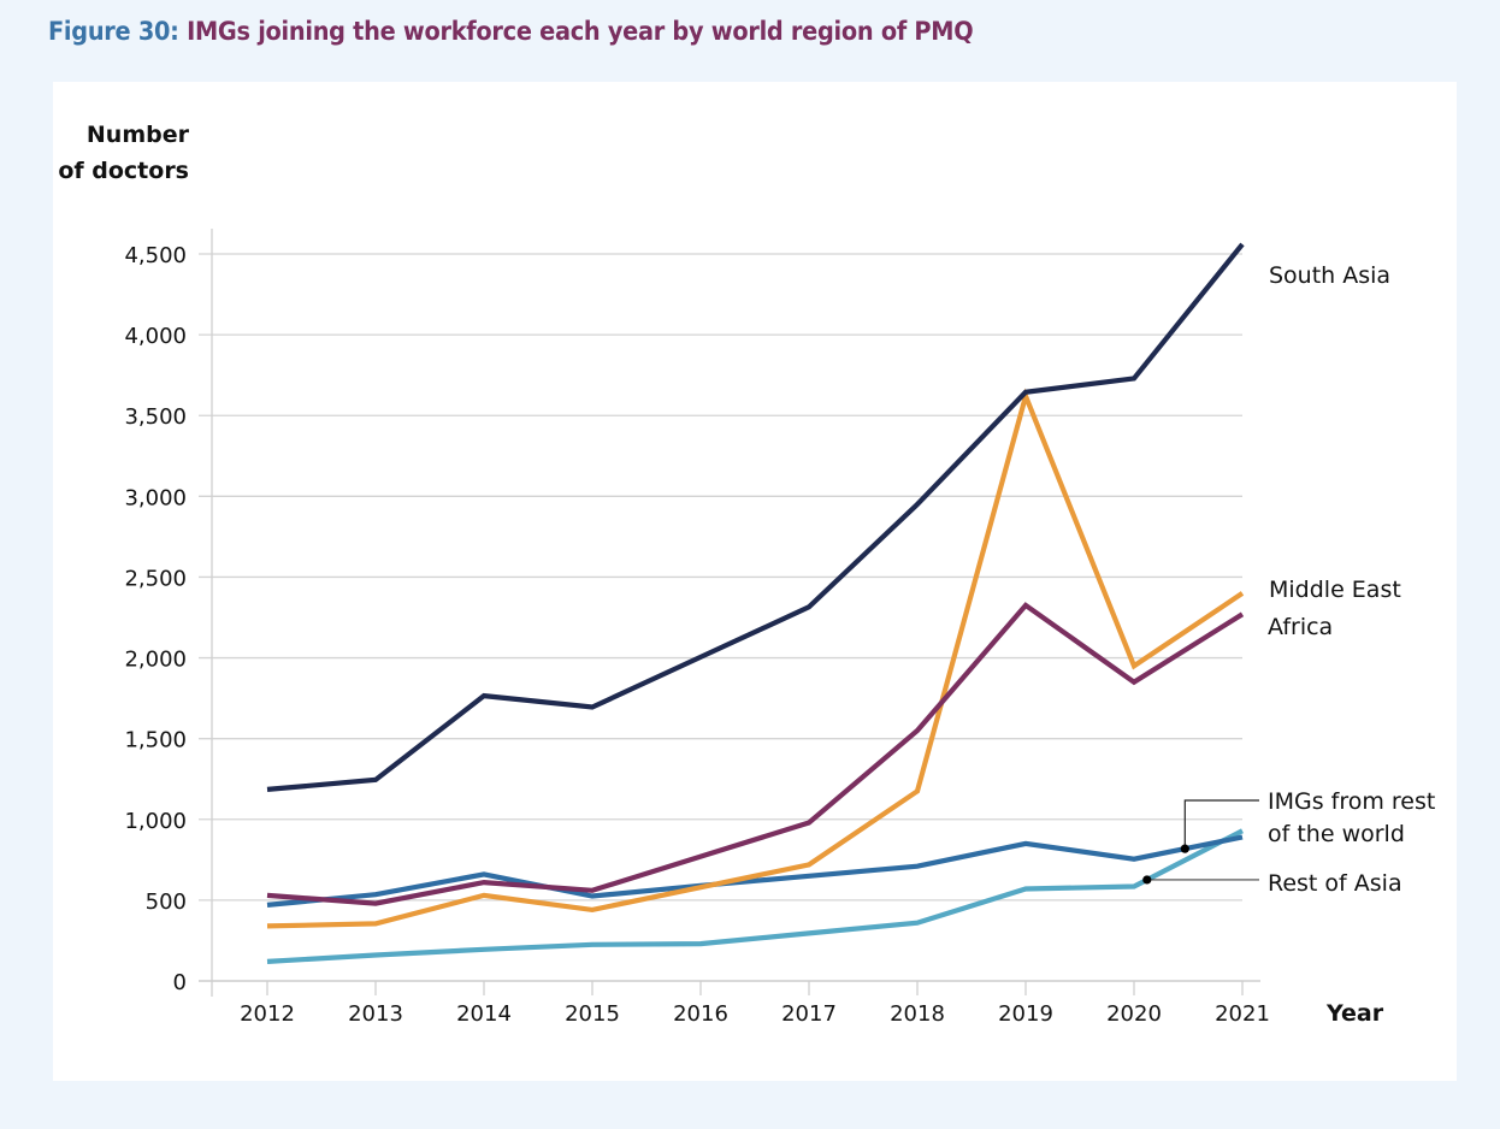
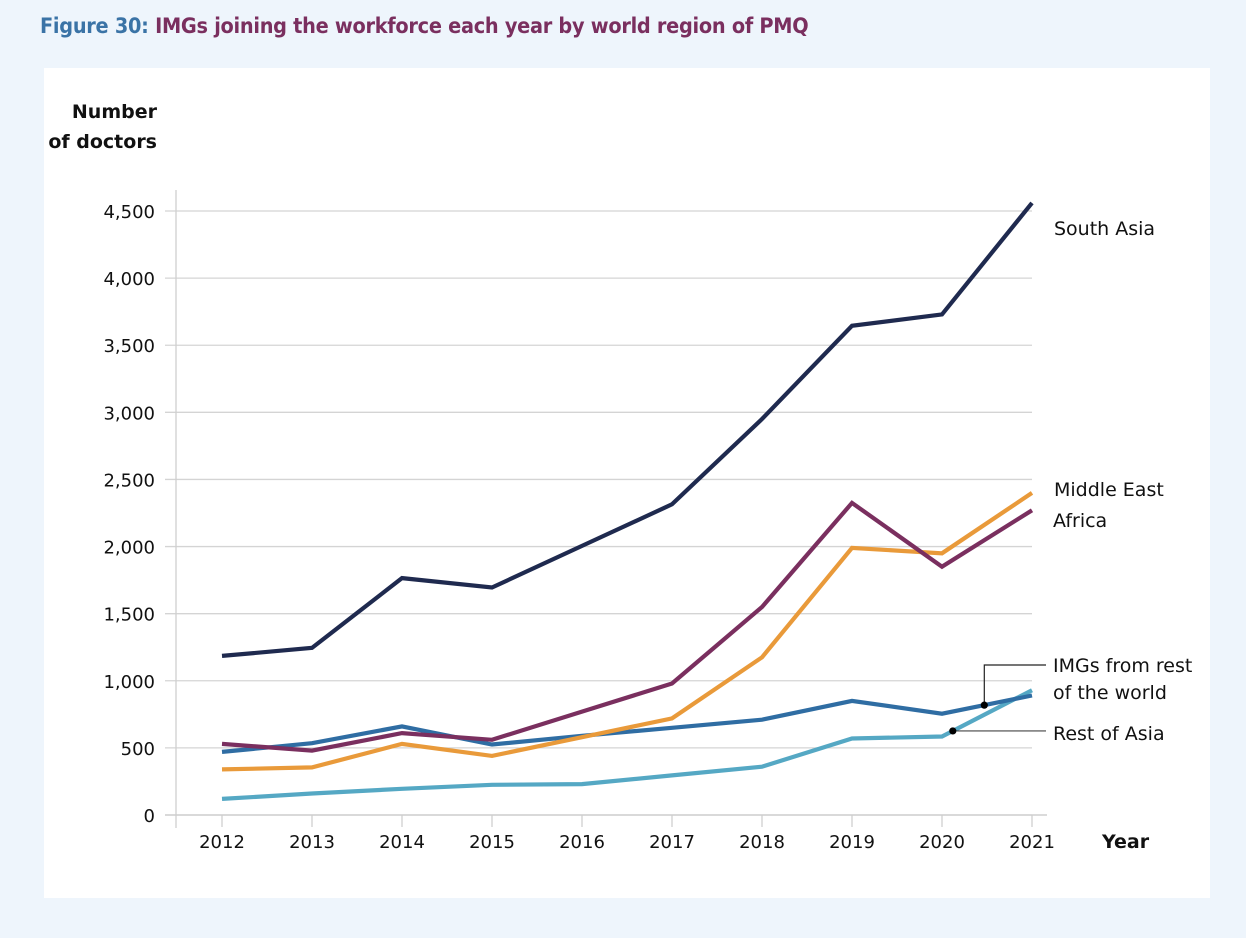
Africa/2019: 3620 -> 1990
